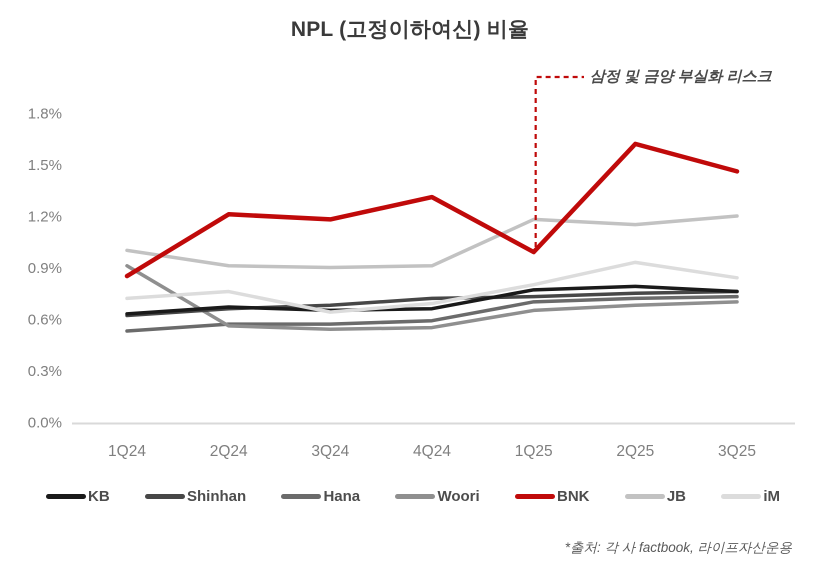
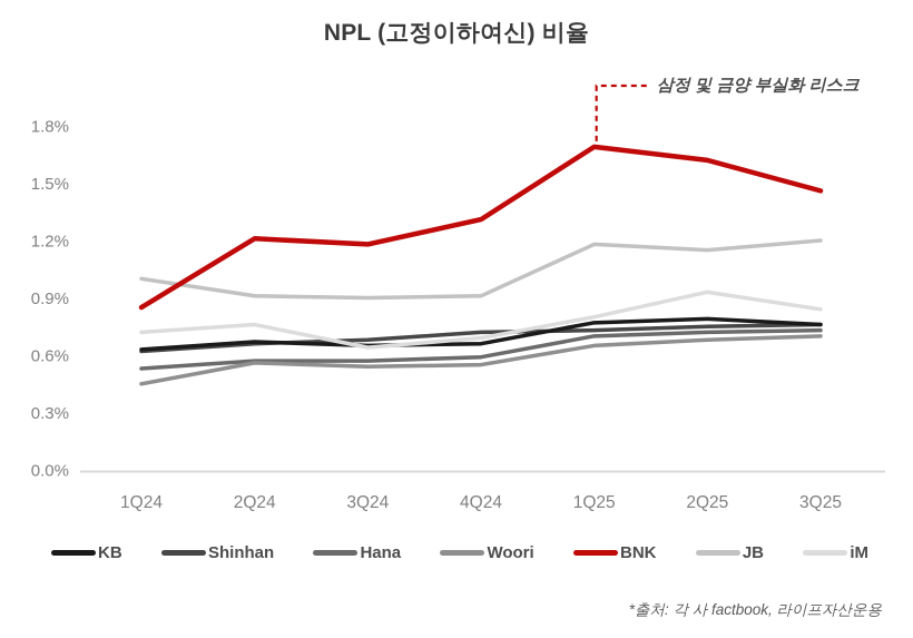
Woori/1Q24: 0.91% -> 0.45%
BNK/1Q25: 0.99% -> 1.69%
